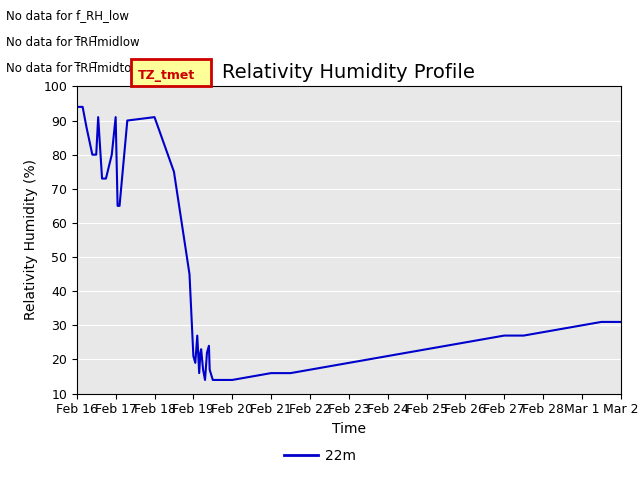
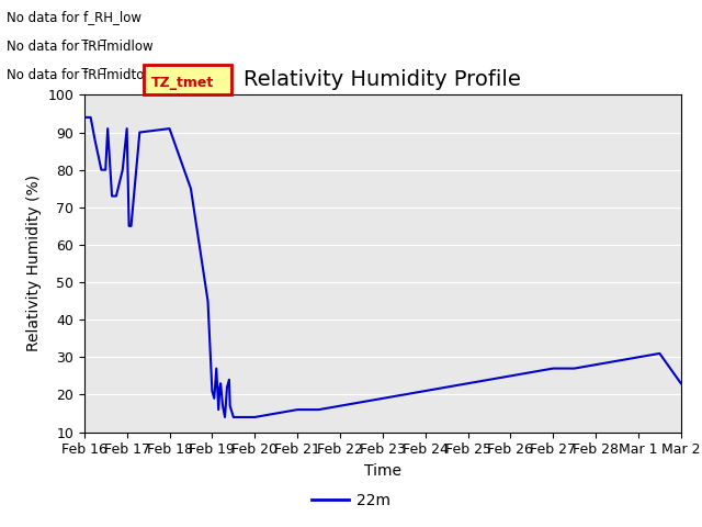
Mar 2: 31 -> 23
